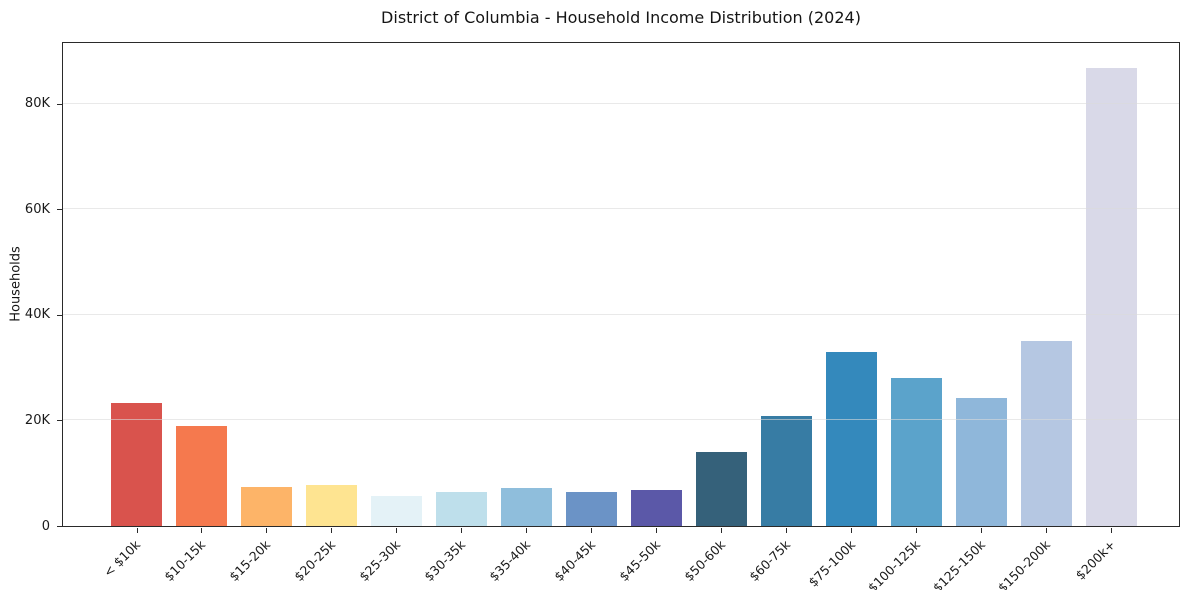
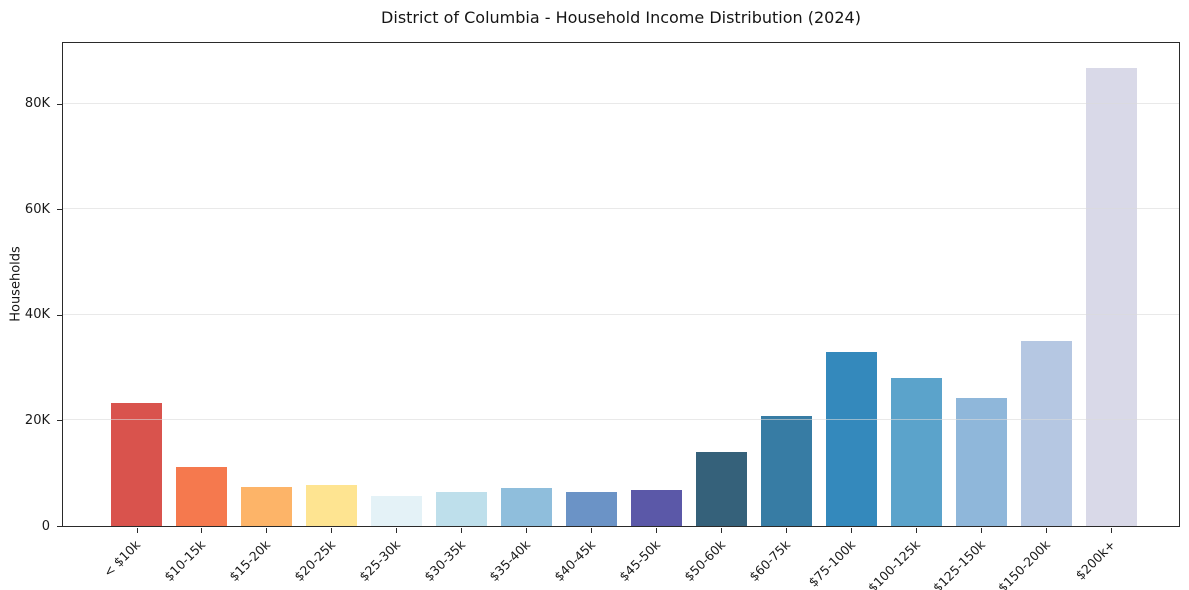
$10-15k: 19K -> 11K
